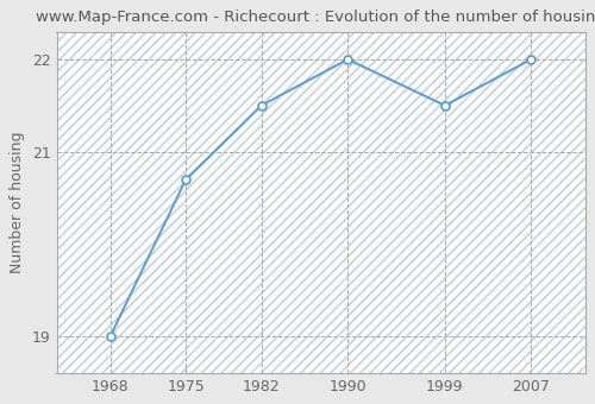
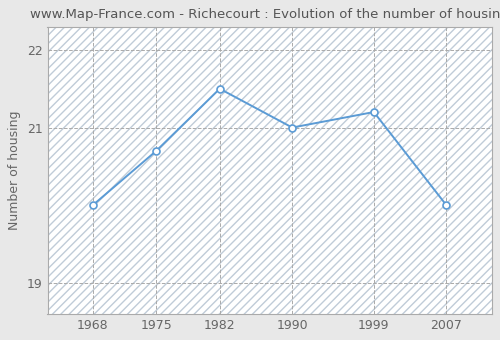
1968: 19.0 -> 20.0
1990: 22.0 -> 21.0
1999: 21.5 -> 21.2
2007: 22.0 -> 20.0
